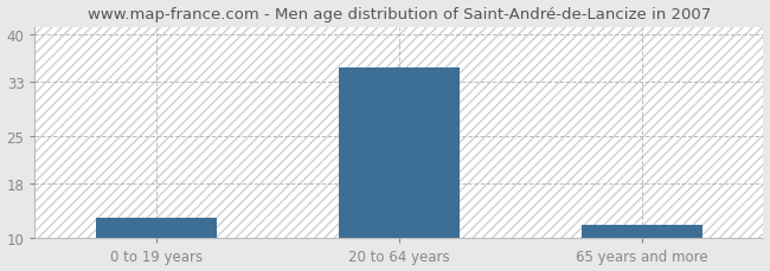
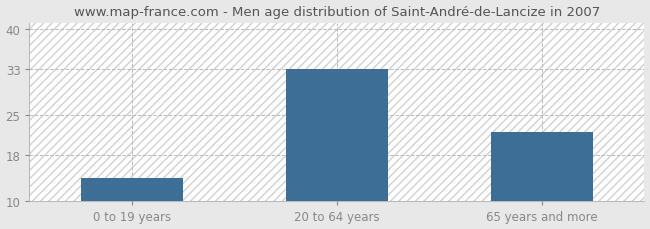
0 to 19 years: 13 -> 14
20 to 64 years: 35 -> 33
65 years and more: 12 -> 22
